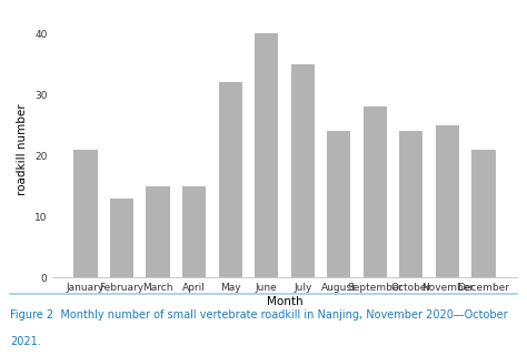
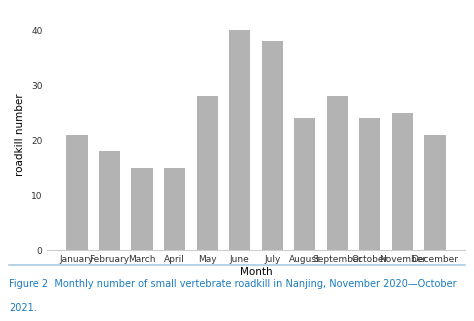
February: 13 -> 18
May: 32 -> 28
July: 35 -> 38
